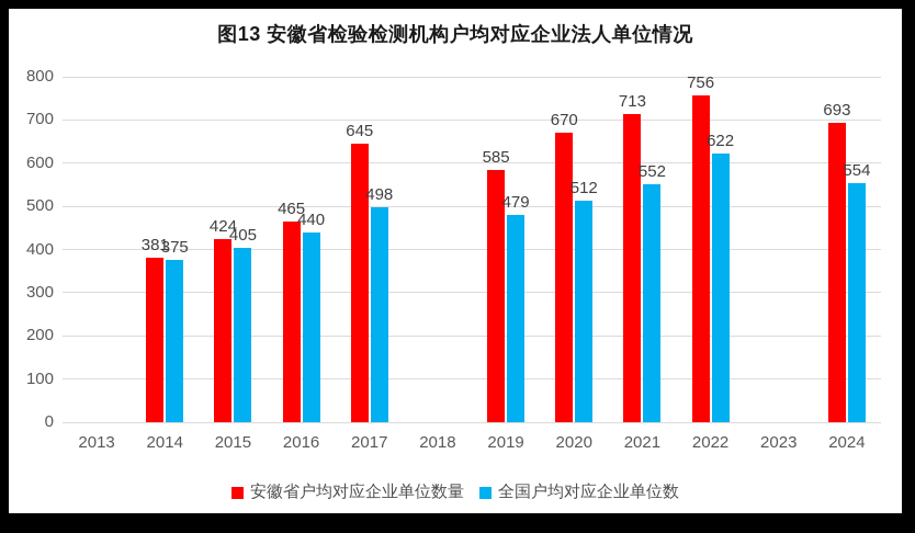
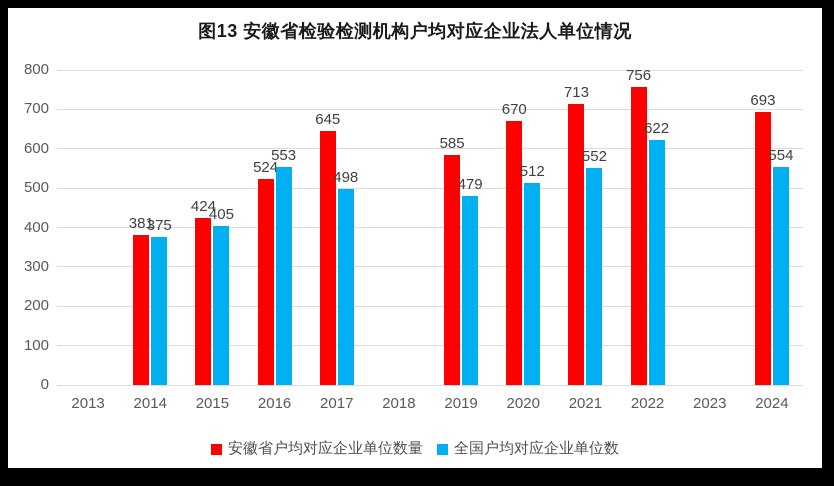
安徽省户均对应企业单位数量/2016: 465 -> 524
全国户均对应企业单位数/2016: 440 -> 553
